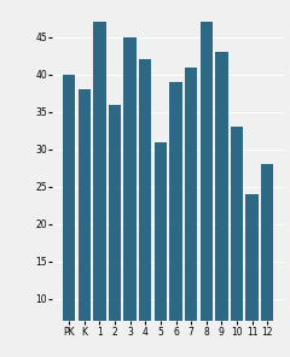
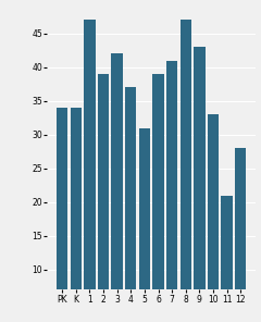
PK: 40 -> 34
K: 38 -> 34
2: 36 -> 39
3: 45 -> 42
4: 42 -> 37
11: 24 -> 21
